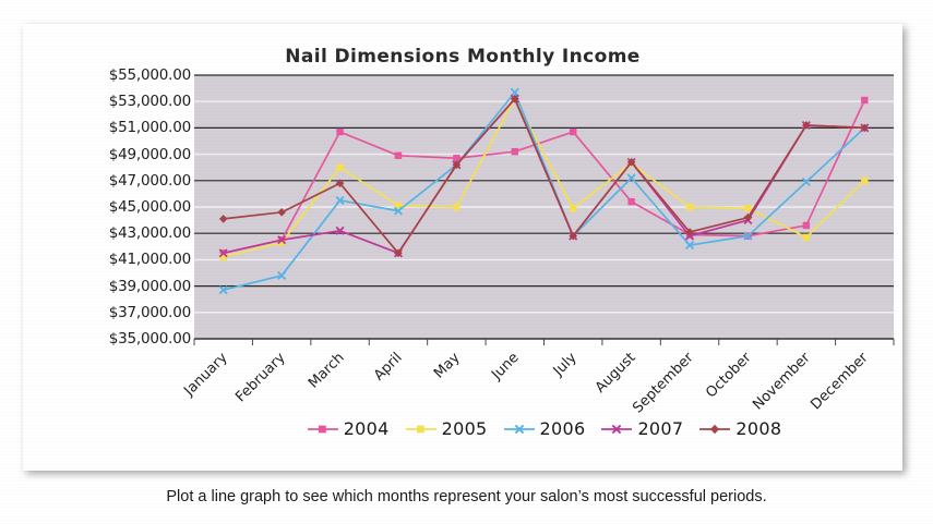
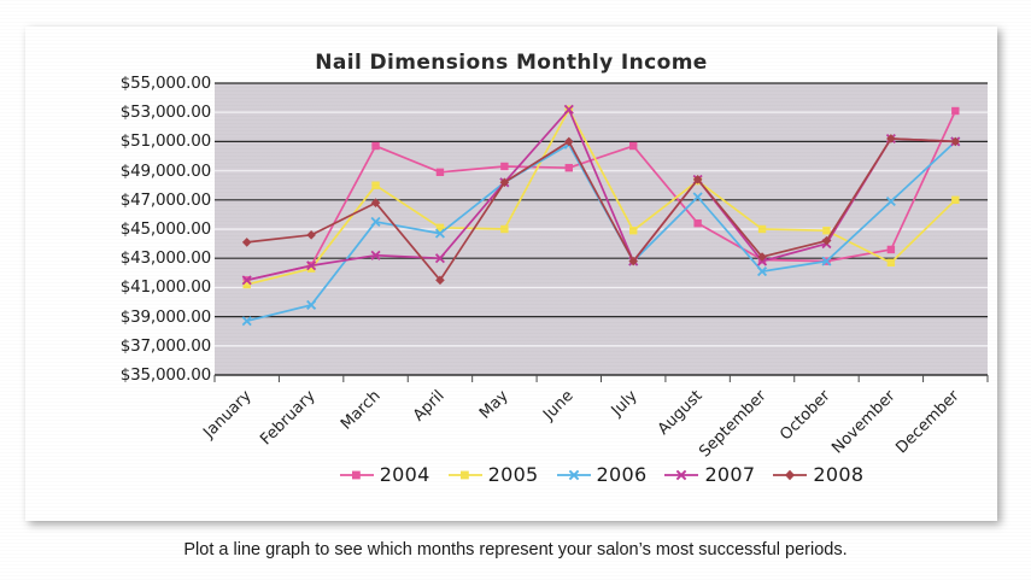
2007/April: $41500 -> $43000
2004/May: $48700 -> $49300
2006/June: $53700 -> $50800
2008/June: $53200 -> $51000
